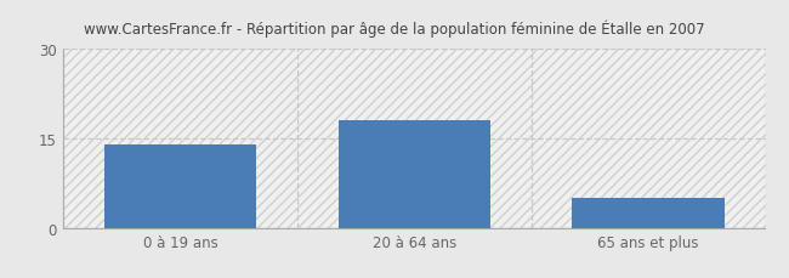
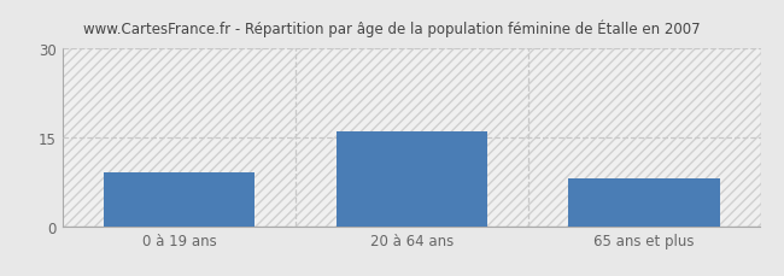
0 à 19 ans: 14 -> 9
20 à 64 ans: 18 -> 16
65 ans et plus: 5 -> 8
